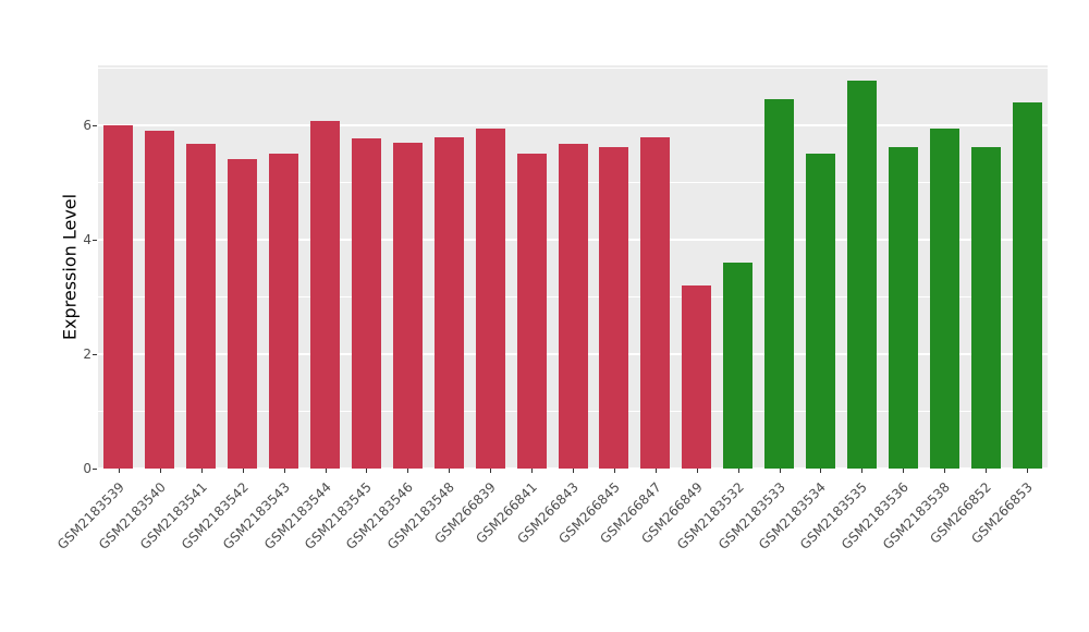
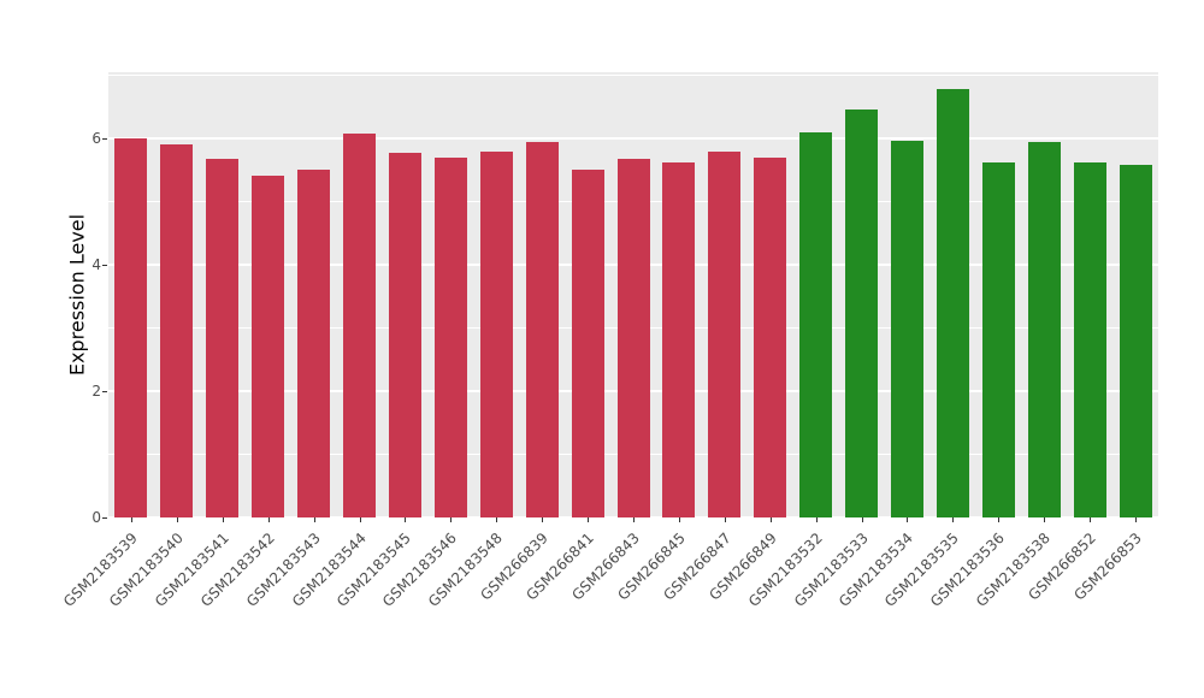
GSM266849: 3.2 -> 5.7
GSM2183532: 3.6 -> 6.1
GSM2183534: 5.5 -> 6.0
GSM266853: 6.4 -> 5.6
